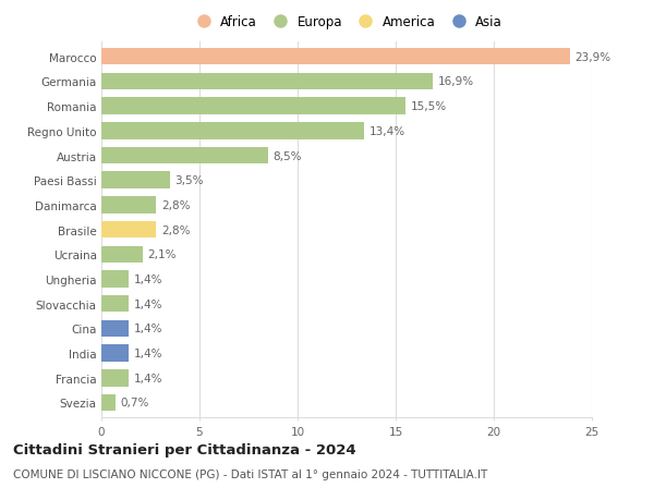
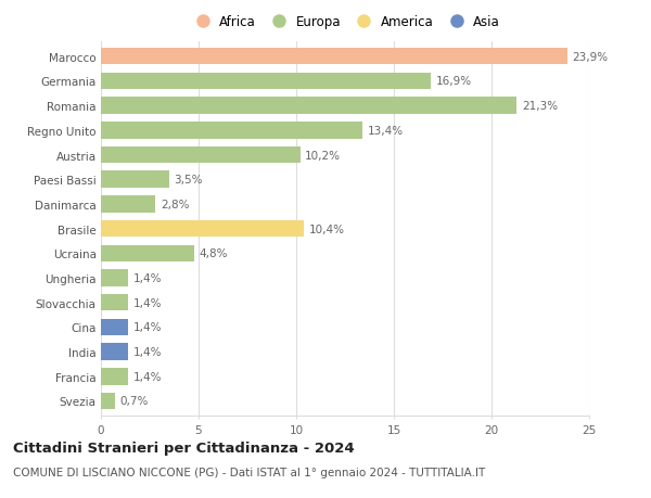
Romania: 15,5% -> 21,3%
Austria: 8,5% -> 10,2%
Brasile: 2,8% -> 10,4%
Ucraina: 2,1% -> 4,8%
